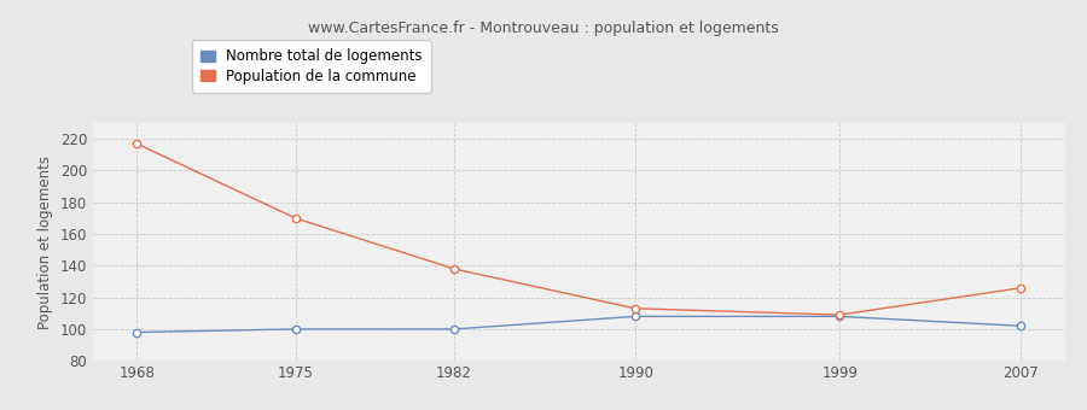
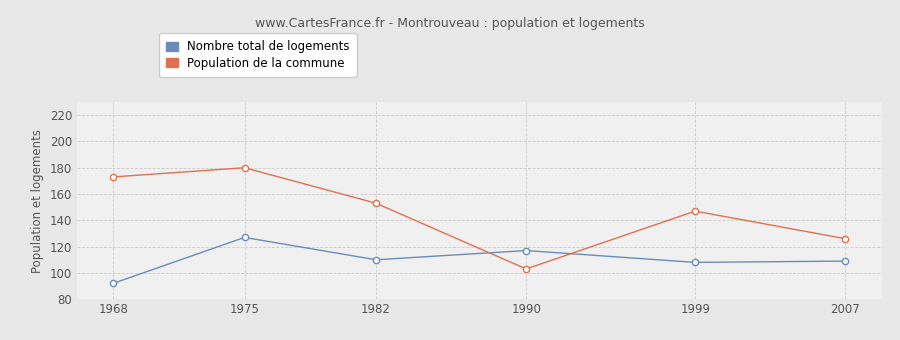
Nombre total de logements/1968: 98 -> 92
Population de la commune/1968: 217 -> 173
Nombre total de logements/1975: 100 -> 127
Population de la commune/1975: 170 -> 180
Nombre total de logements/1982: 100 -> 110
Population de la commune/1982: 138 -> 153
Nombre total de logements/1990: 108 -> 117
Population de la commune/1990: 113 -> 103
Population de la commune/1999: 109 -> 147
Nombre total de logements/2007: 102 -> 109
